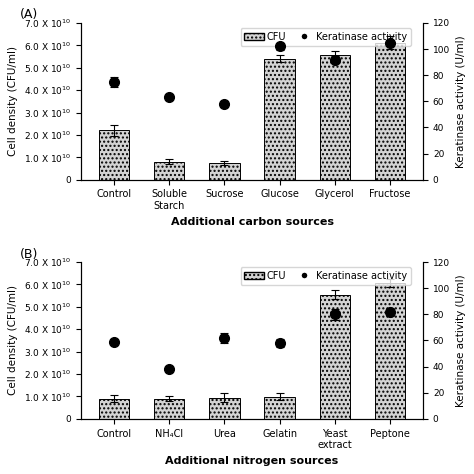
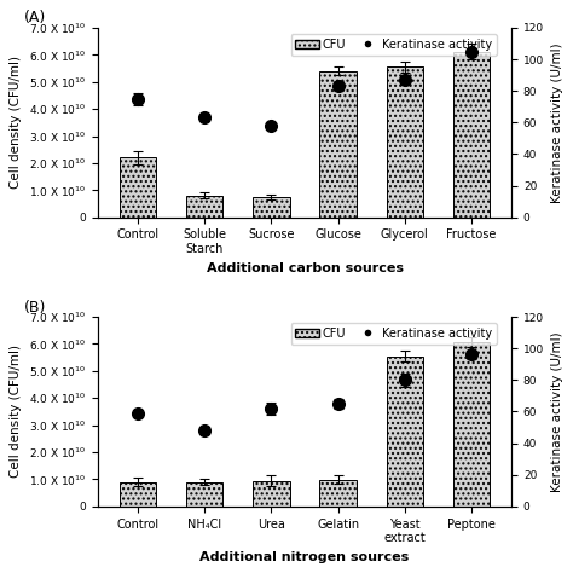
Keratinase activity/Glucose: 102 -> 83
Keratinase activity/Glycerol: 92 -> 87
Keratinase activity/NH₄Cl: 38 -> 48
Keratinase activity/Gelatin: 58 -> 65
Keratinase activity/Peptone: 82 -> 96
